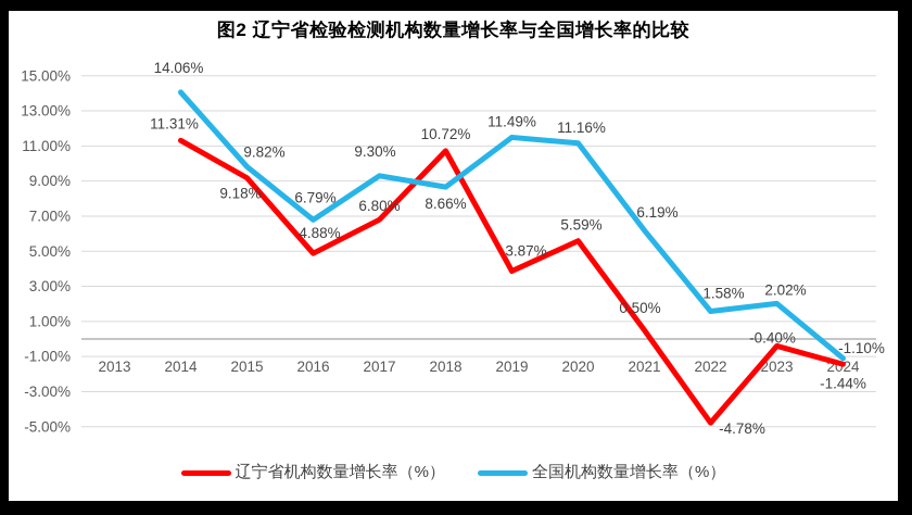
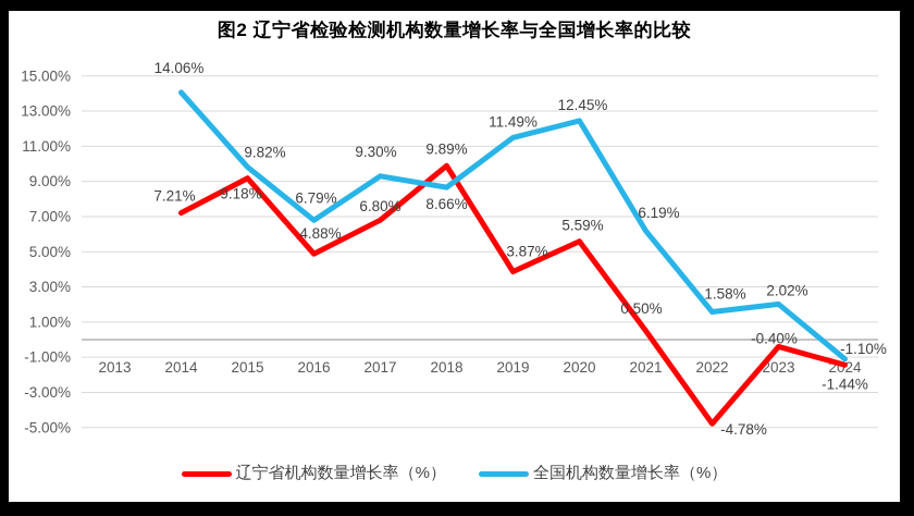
辽宁省机构数量增长率（%）/2014: 11.31% -> 7.21%
辽宁省机构数量增长率（%）/2018: 10.72% -> 9.89%
全国机构数量增长率（%）/2020: 11.16% -> 12.45%
